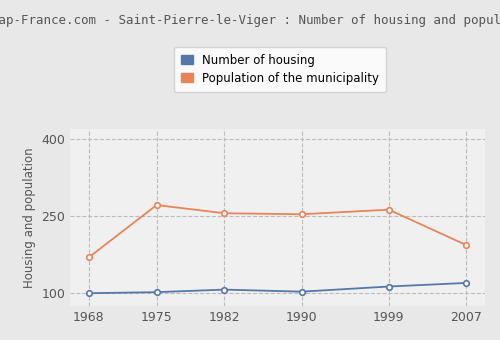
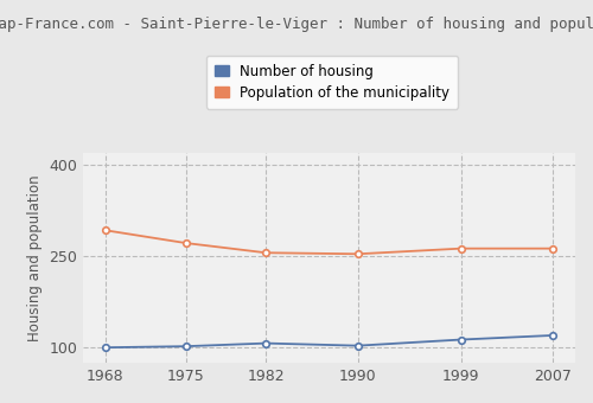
Population of the municipality/1968: 170 -> 293
Population of the municipality/2007: 194 -> 263
